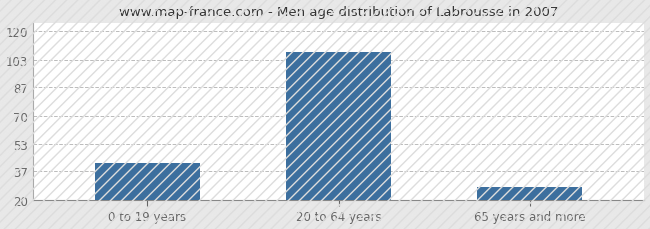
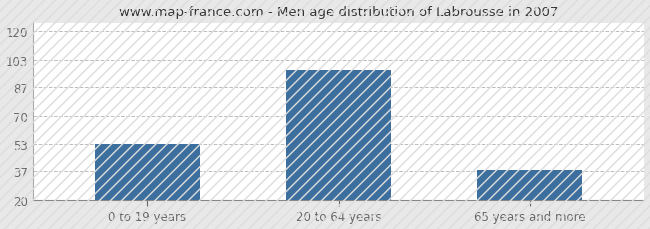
0 to 19 years: 42 -> 53
20 to 64 years: 108 -> 97
65 years and more: 28 -> 38
